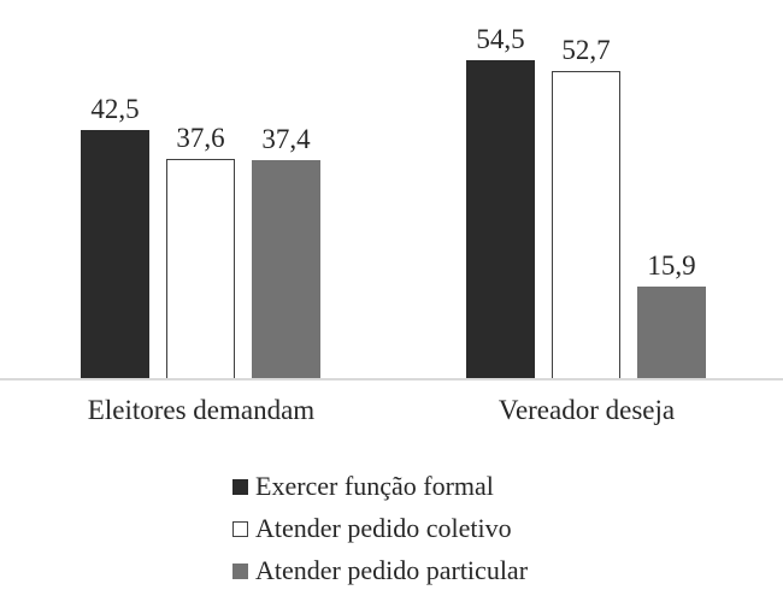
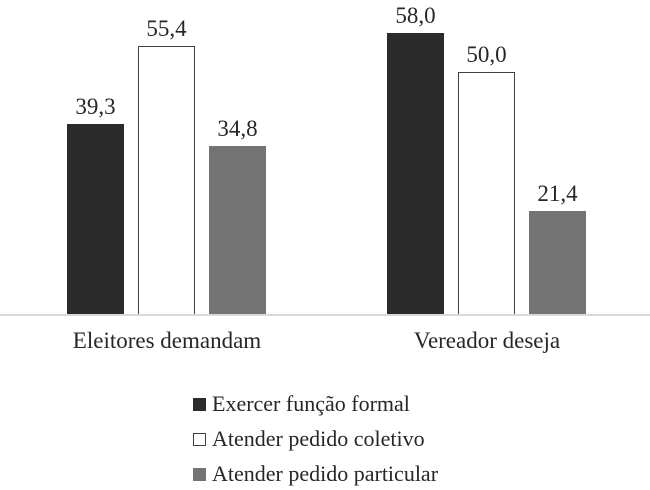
Exercer função formal/Eleitores demandam: 42,5 -> 39,3
Atender pedido coletivo/Eleitores demandam: 37,6 -> 55,4
Atender pedido particular/Eleitores demandam: 37,4 -> 34,8
Exercer função formal/Vereador deseja: 54,5 -> 58,0
Atender pedido coletivo/Vereador deseja: 52,7 -> 50,0
Atender pedido particular/Vereador deseja: 15,9 -> 21,4
